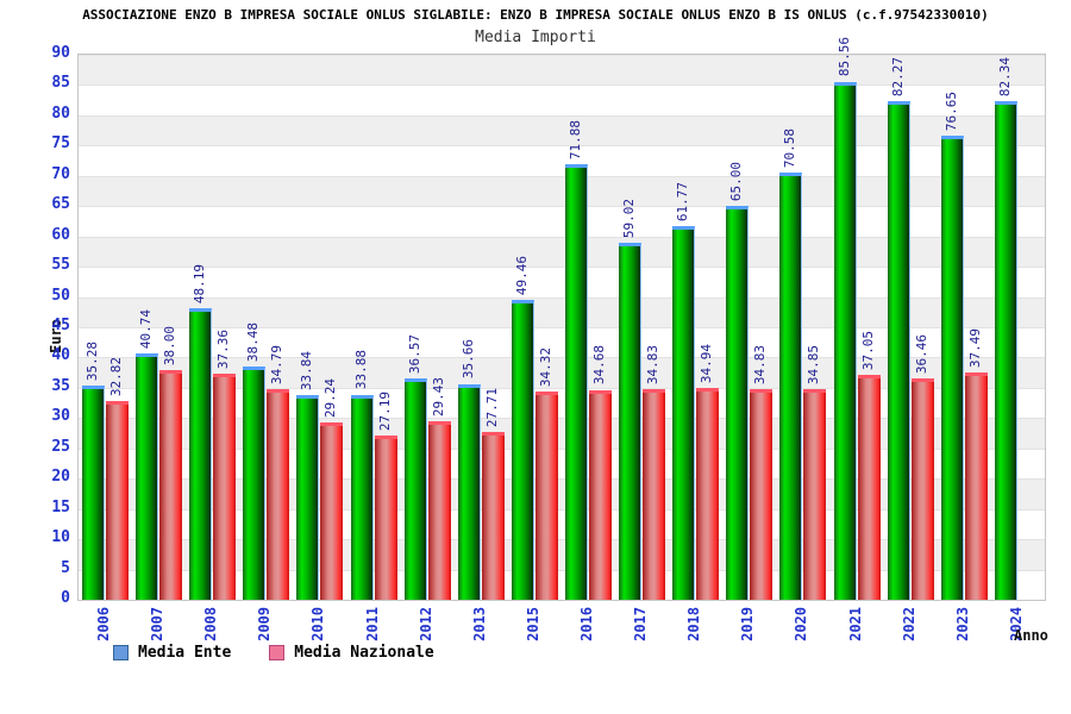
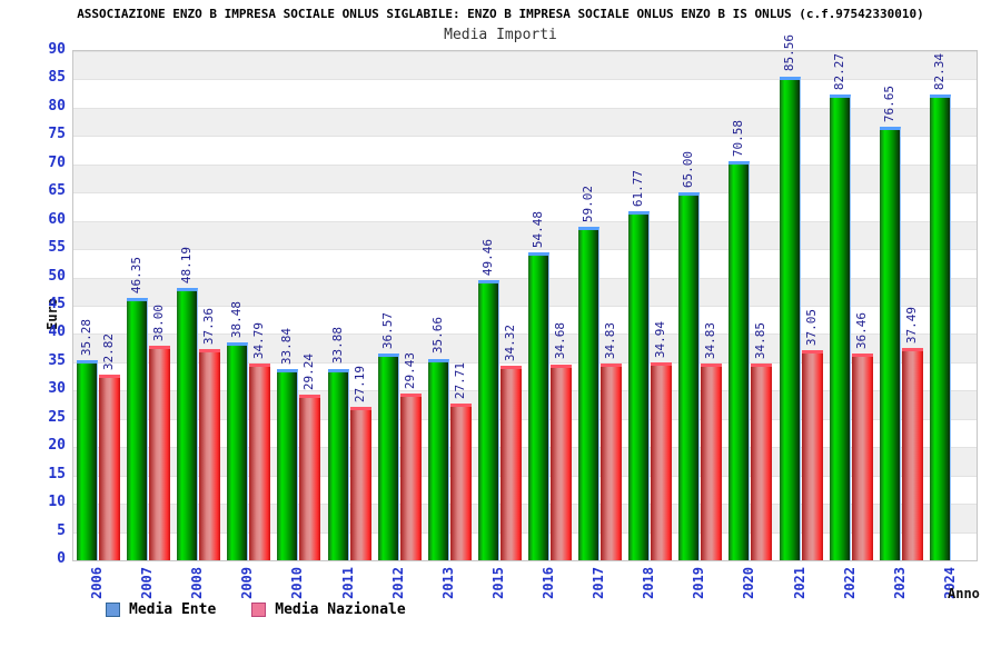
Media Ente/2007: 40.74 -> 46.35
Media Ente/2016: 71.88 -> 54.48
